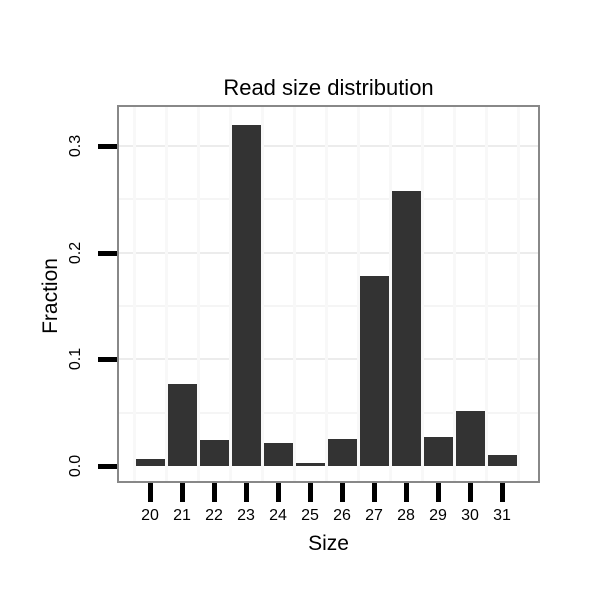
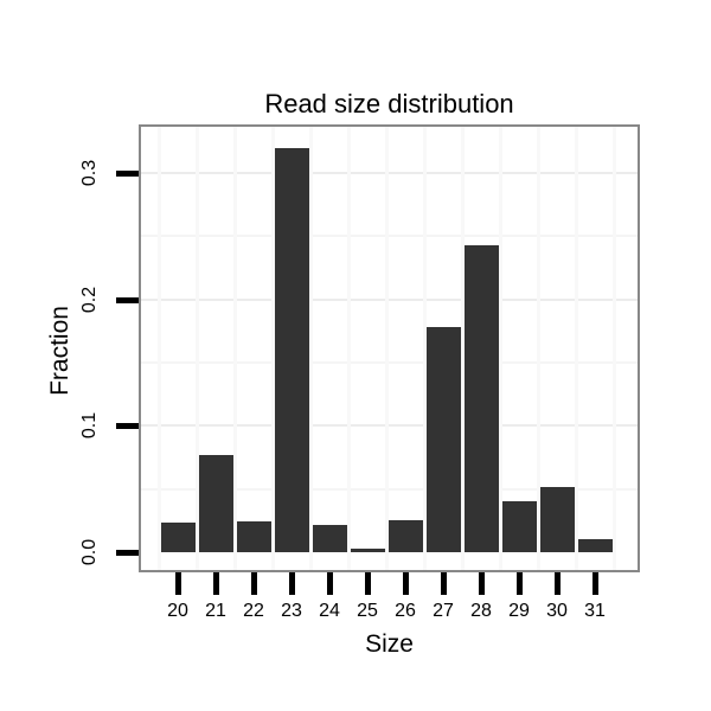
20: 0.007 -> 0.023
28: 0.258 -> 0.243
29: 0.027 -> 0.040
